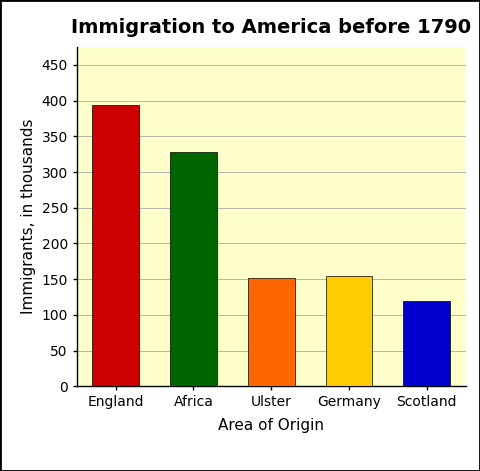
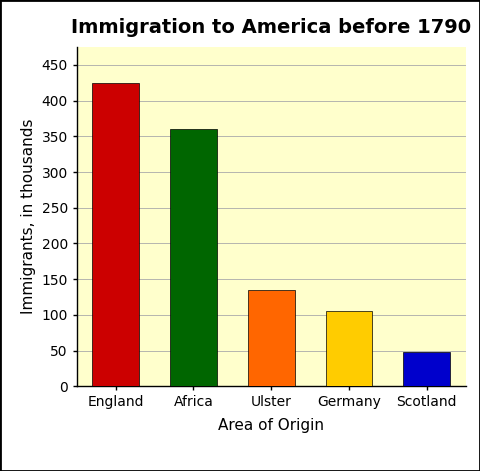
England: 394 -> 425
Africa: 328 -> 360
Ulster: 152 -> 135
Germany: 154 -> 105
Scotland: 120 -> 48
